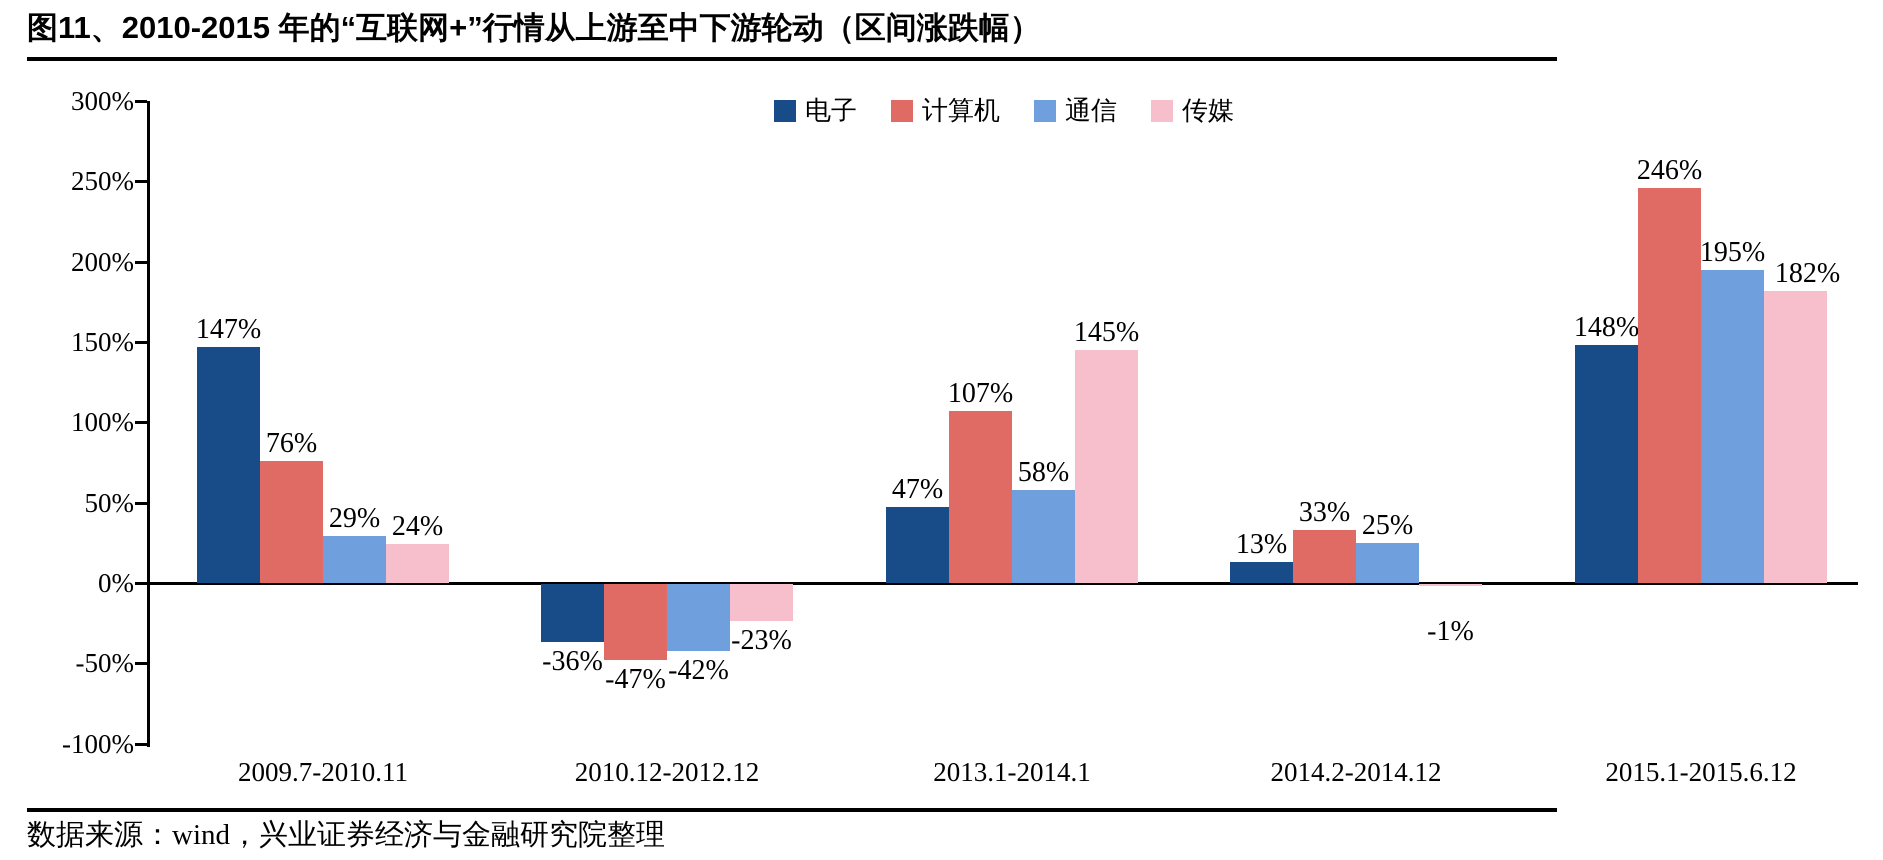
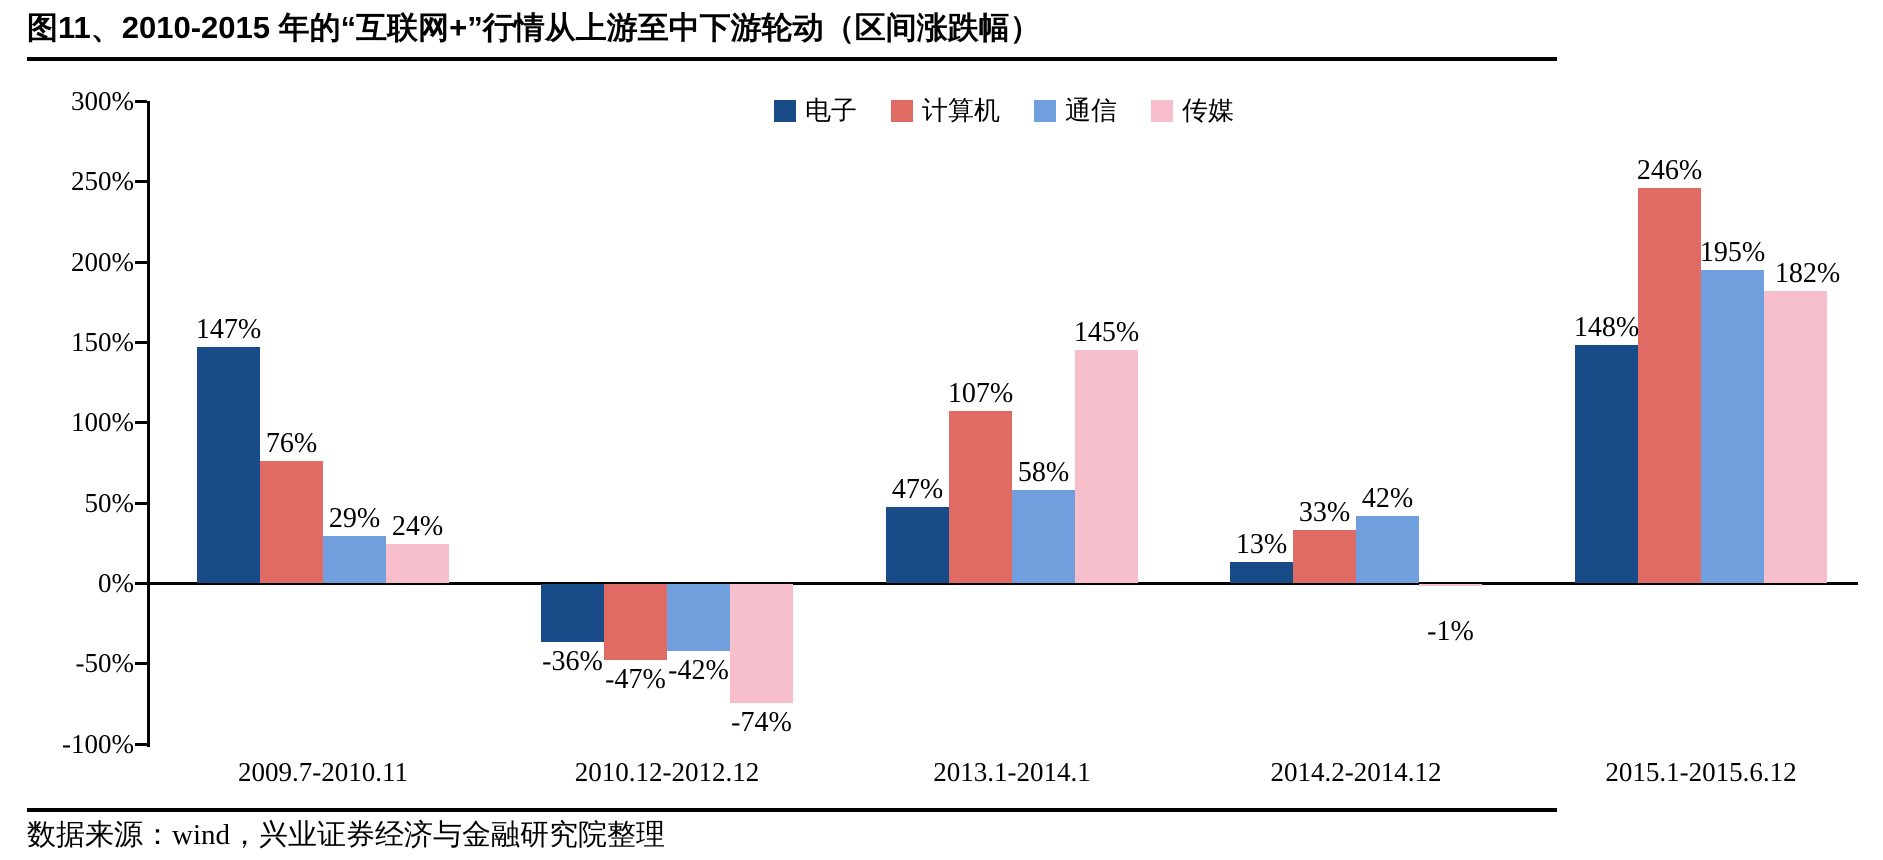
传媒/2010.12-2012.12: -23% -> -74%
通信/2014.2-2014.12: 25% -> 42%
